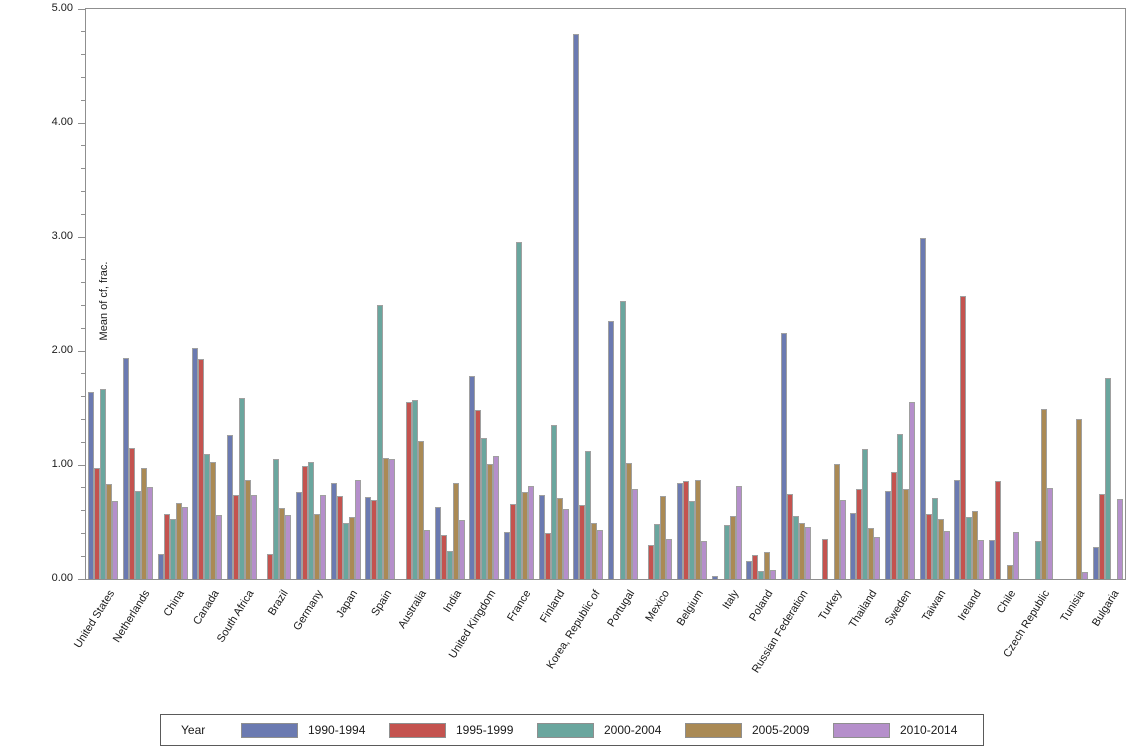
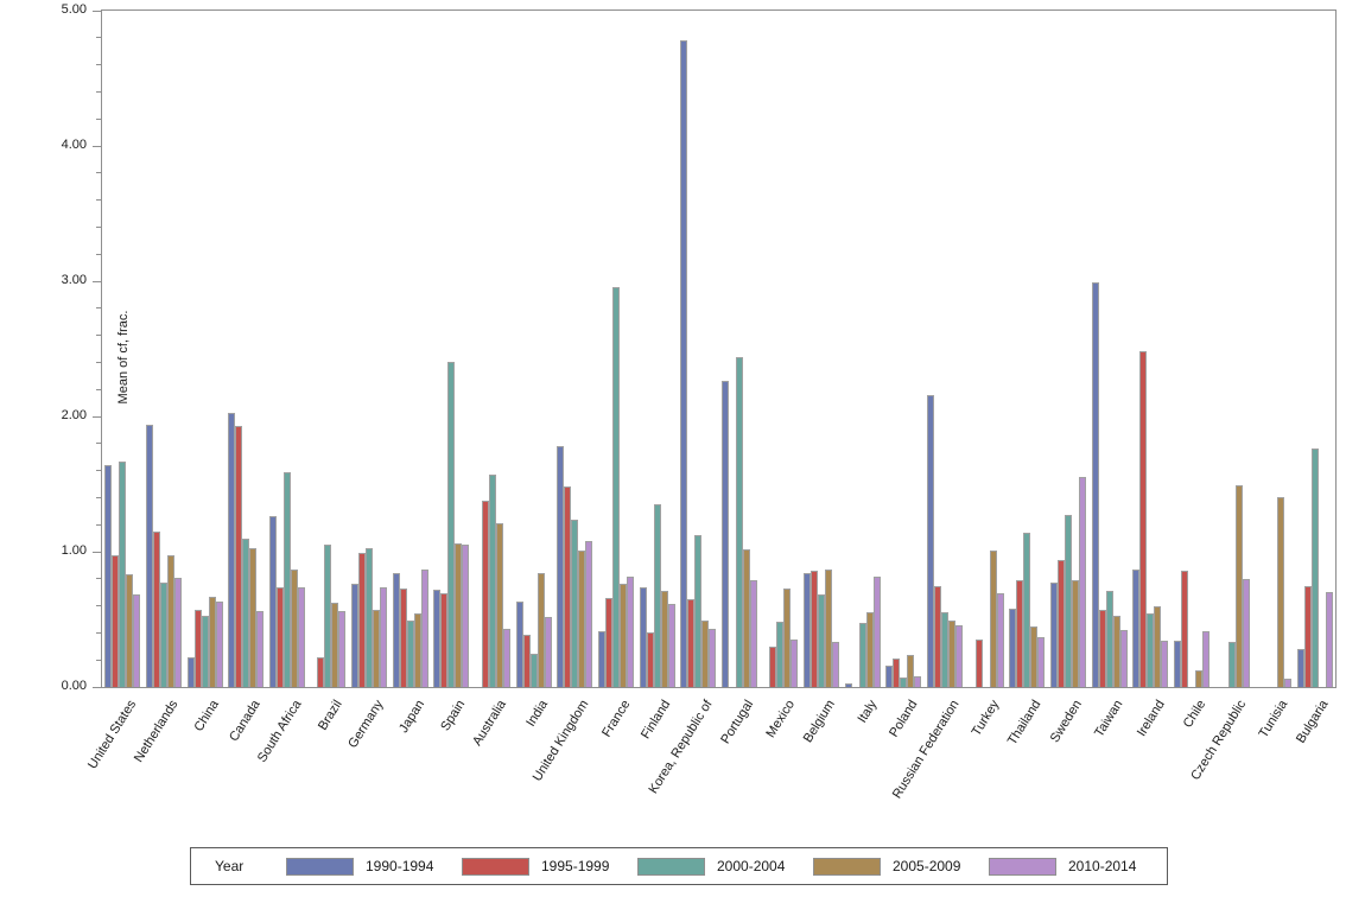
1995-1999/Australia: 1.55 -> 1.38
